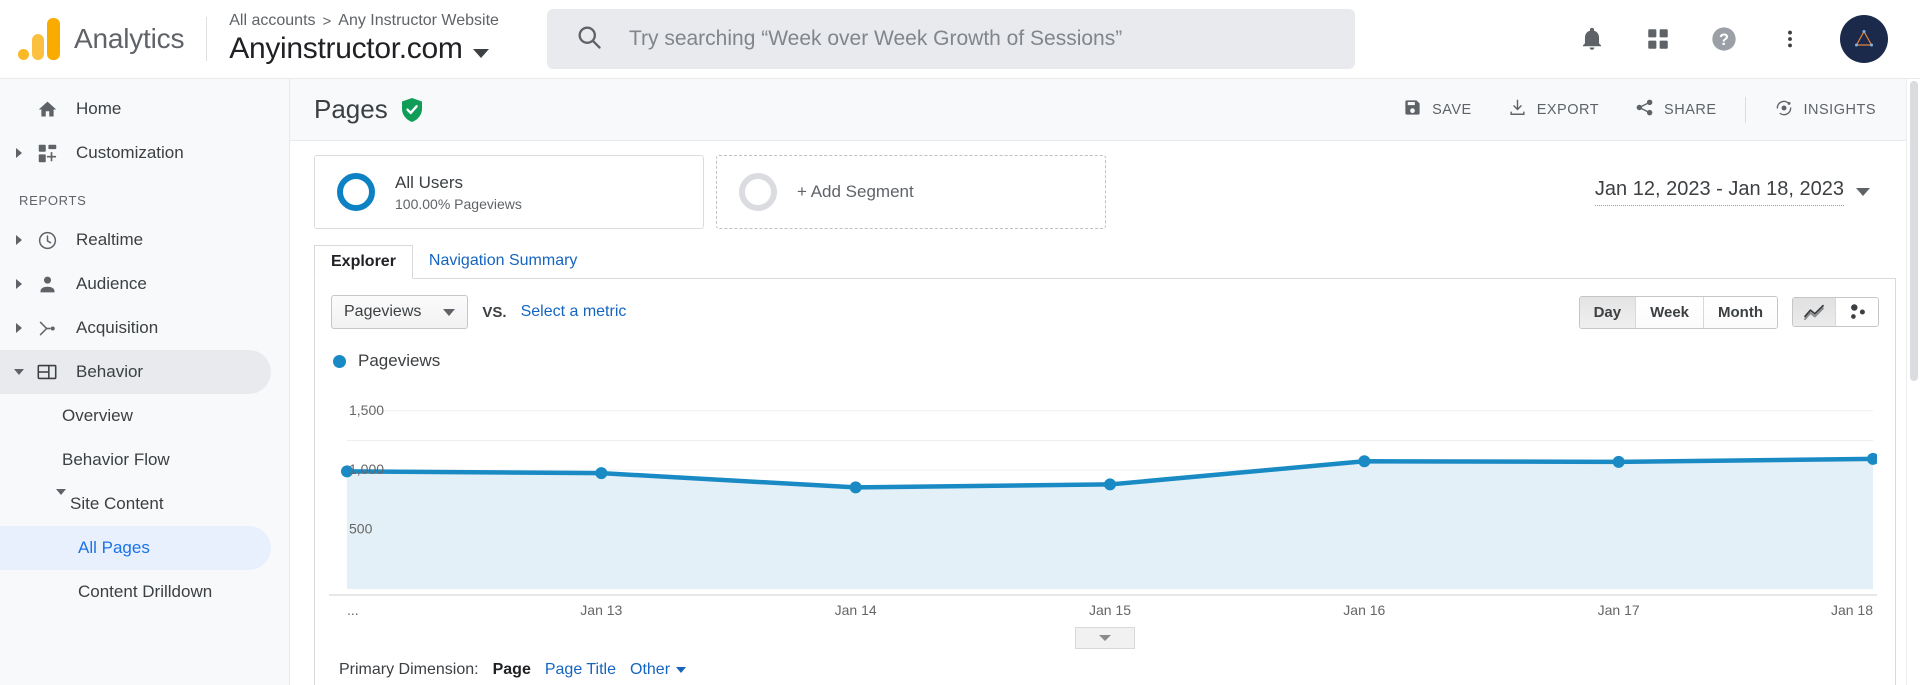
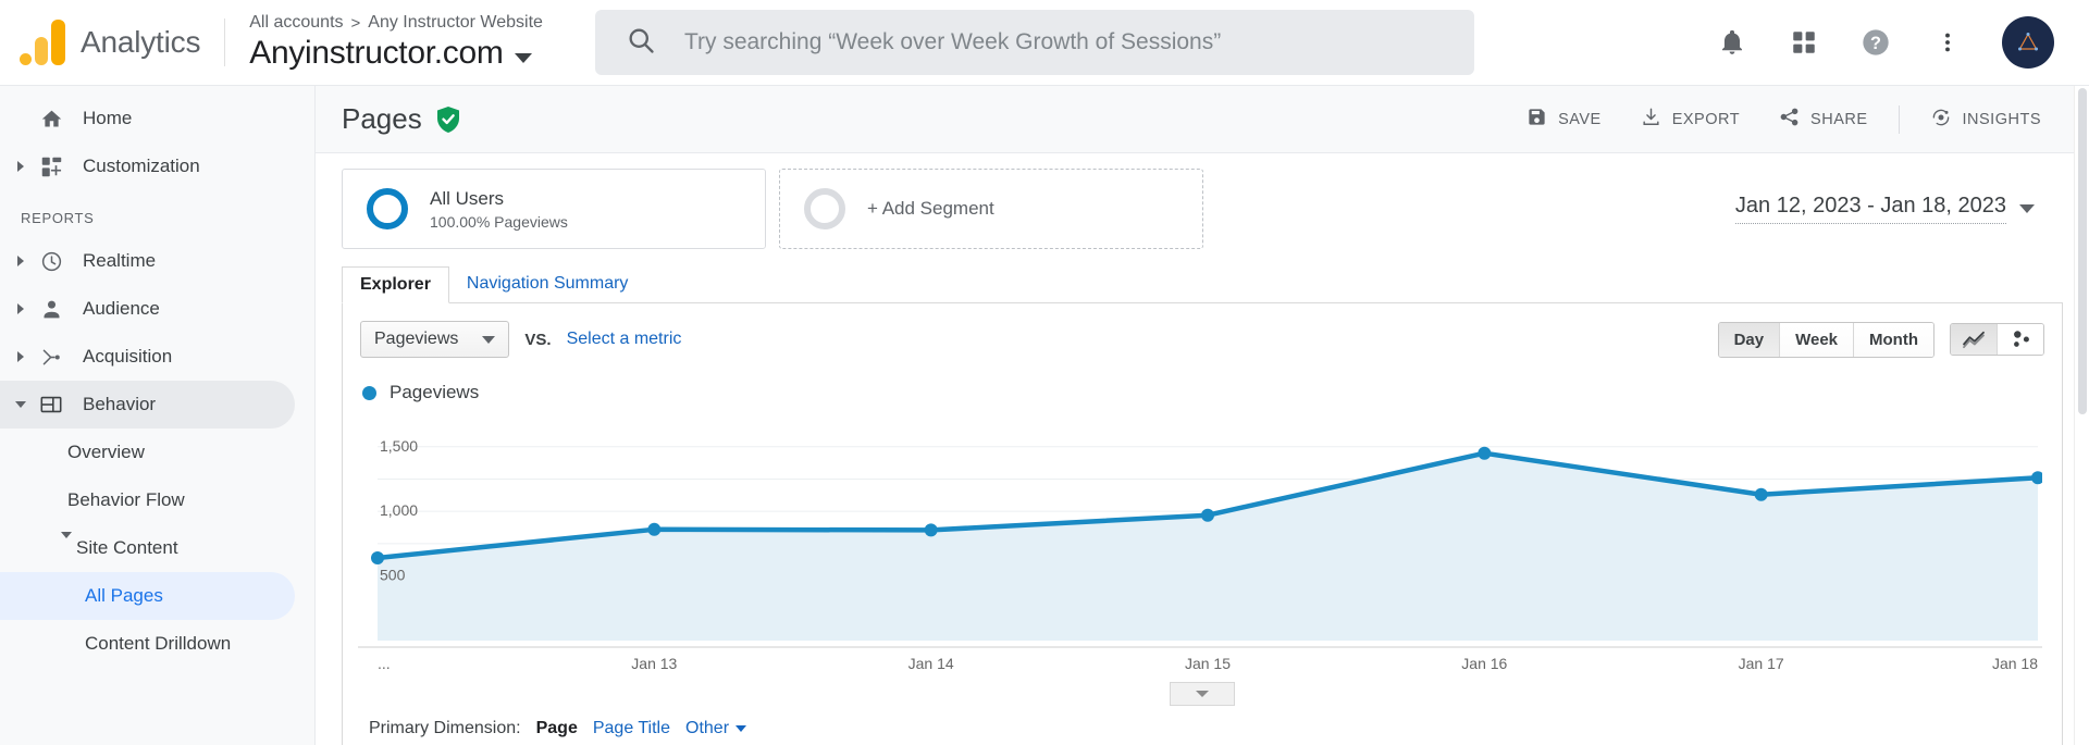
...: 990 -> 640
Jan 13: 980 -> 860
Jan 15: 880 -> 970
Jan 16: 1080 -> 1450
Jan 17: 1070 -> 1130
Jan 18: 1100 -> 1260
